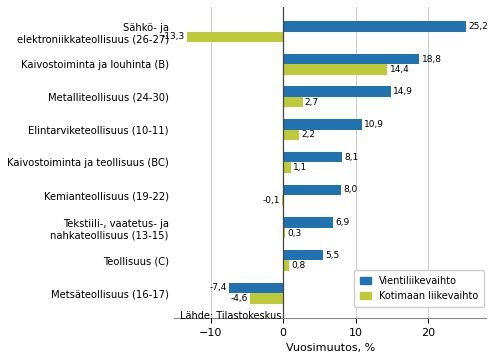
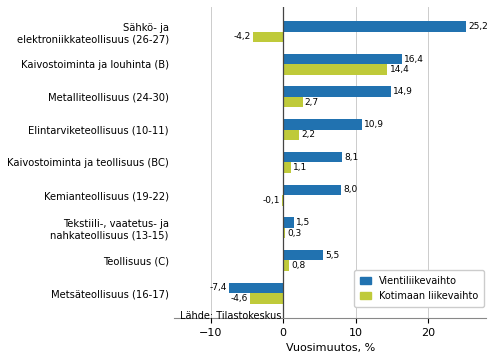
Kotimaan liikevaihto/Sähkö- ja elektroniikkateollisuus (26-27): -13.3 -> -4.2
Vientiliikevaihto/Kaivostoiminta ja louhinta (B): 18,8 -> 16,4
Vientiliikevaihto/Tekstiili-, vaatetus- ja nahkateollisuus (13-15): 6,9 -> 1,5
